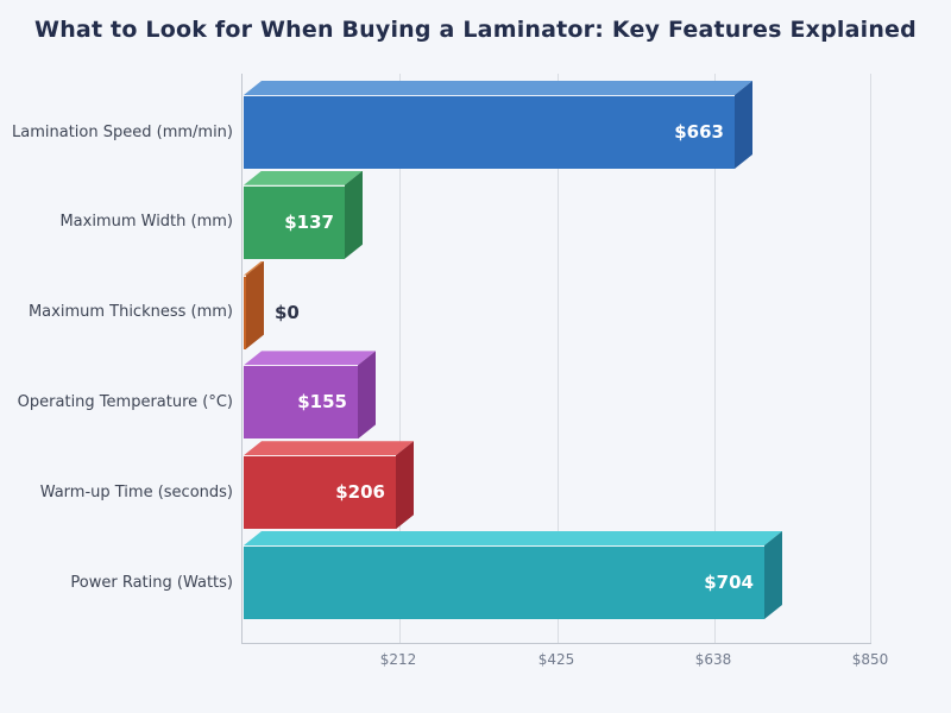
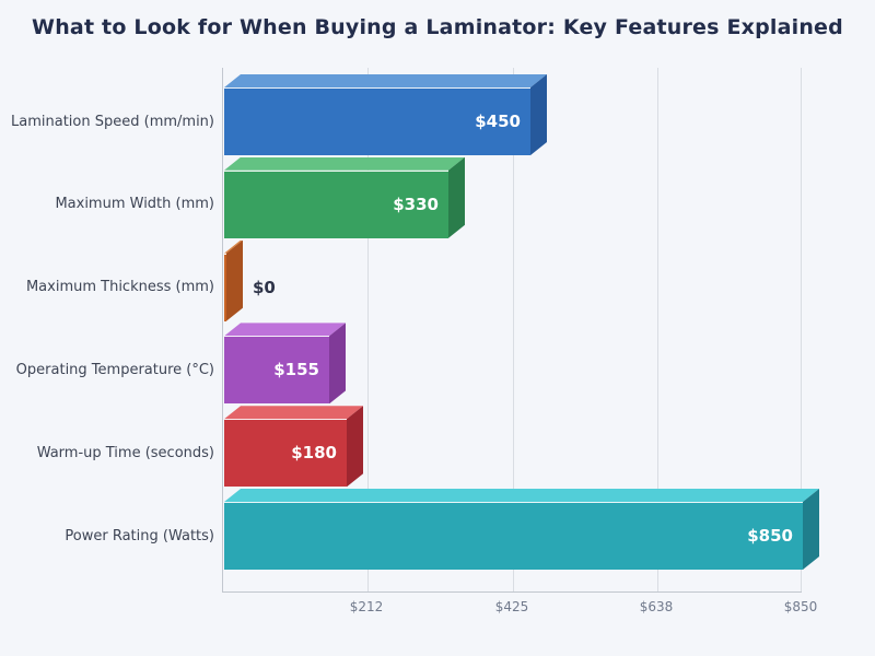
Lamination Speed (mm/min): $663 -> $450
Maximum Width (mm): $137 -> $330
Warm-up Time (seconds): $206 -> $180
Power Rating (Watts): $704 -> $850
